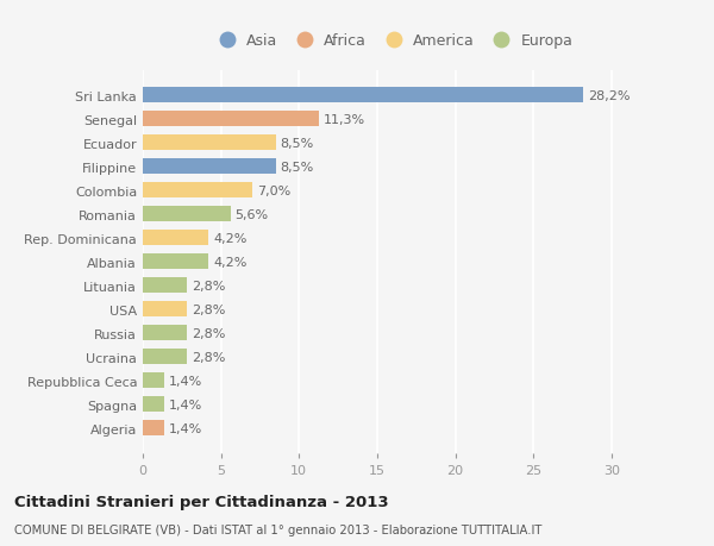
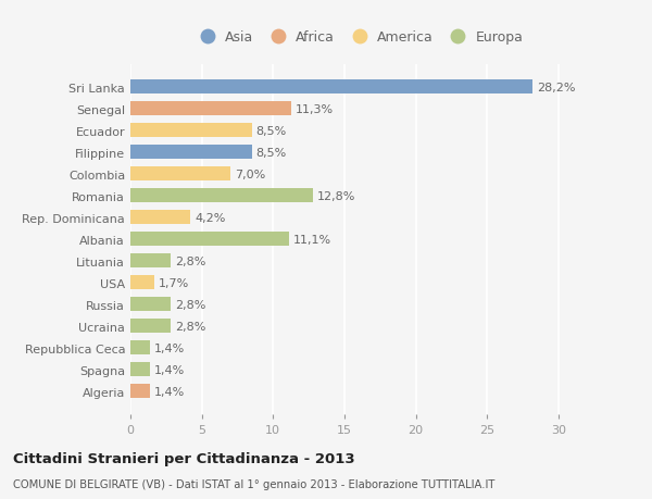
Romania: 5,6% -> 12,8%
Albania: 4,2% -> 11,1%
USA: 2,8% -> 1,7%
